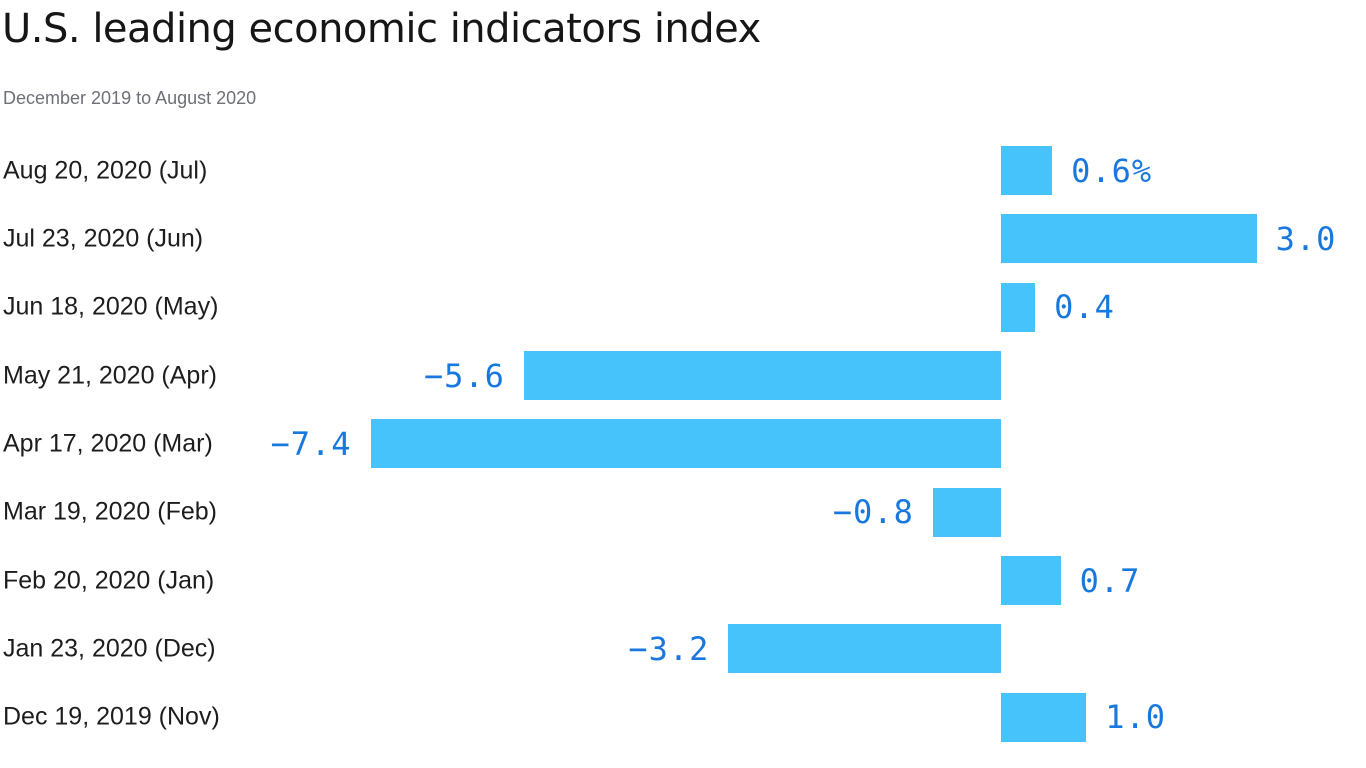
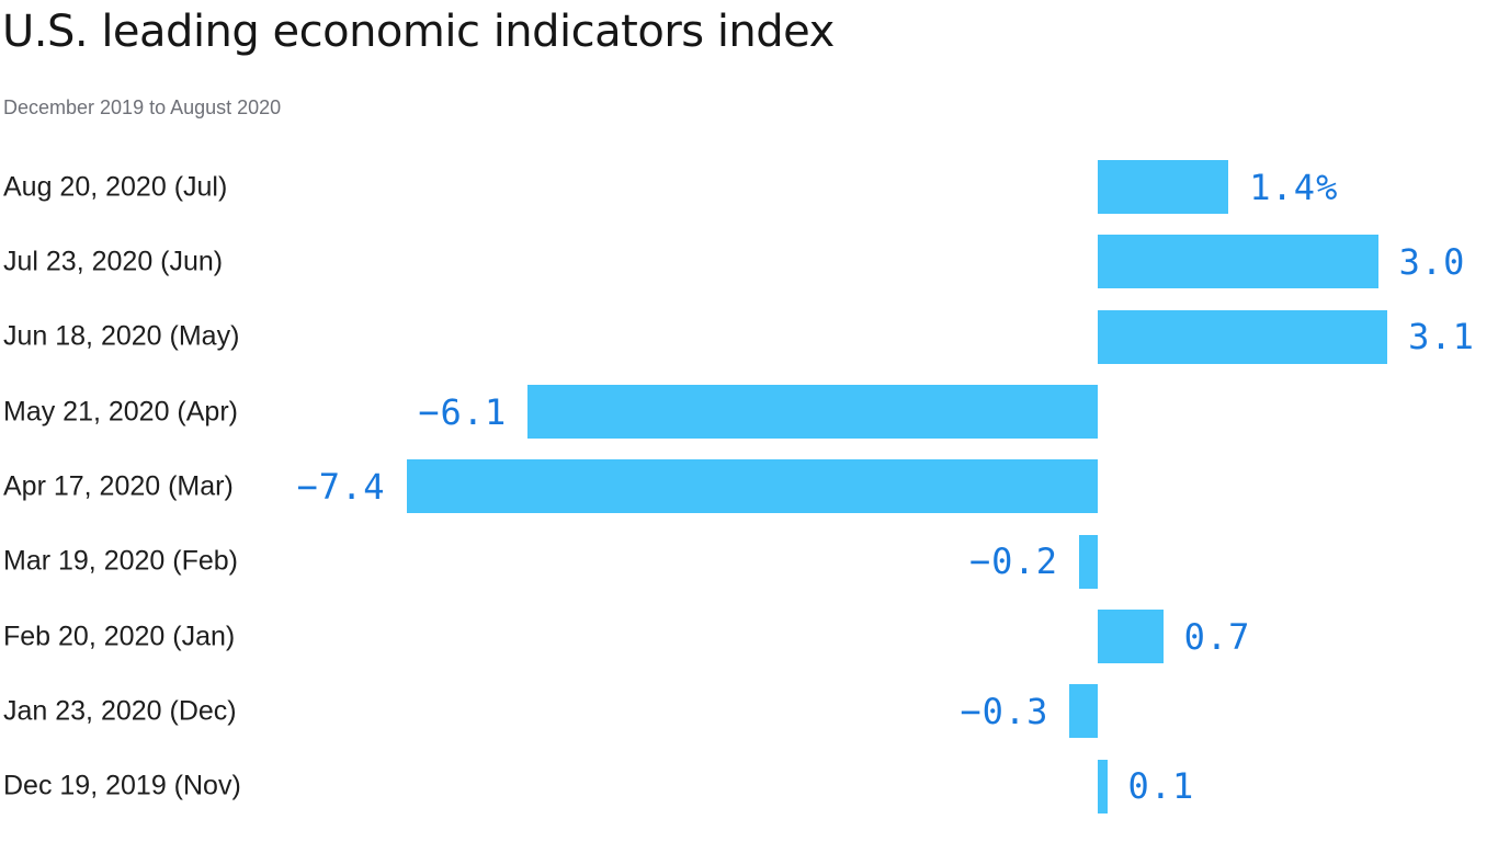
Aug 20, 2020 (Jul): 0.6% -> 1.4%
Jun 18, 2020 (May): 0.4 -> 3.1
May 21, 2020 (Apr): −5.6 -> −6.1
Mar 19, 2020 (Feb): −0.8 -> −0.2
Jan 23, 2020 (Dec): −3.2 -> −0.3
Dec 19, 2019 (Nov): 1.0 -> 0.1
